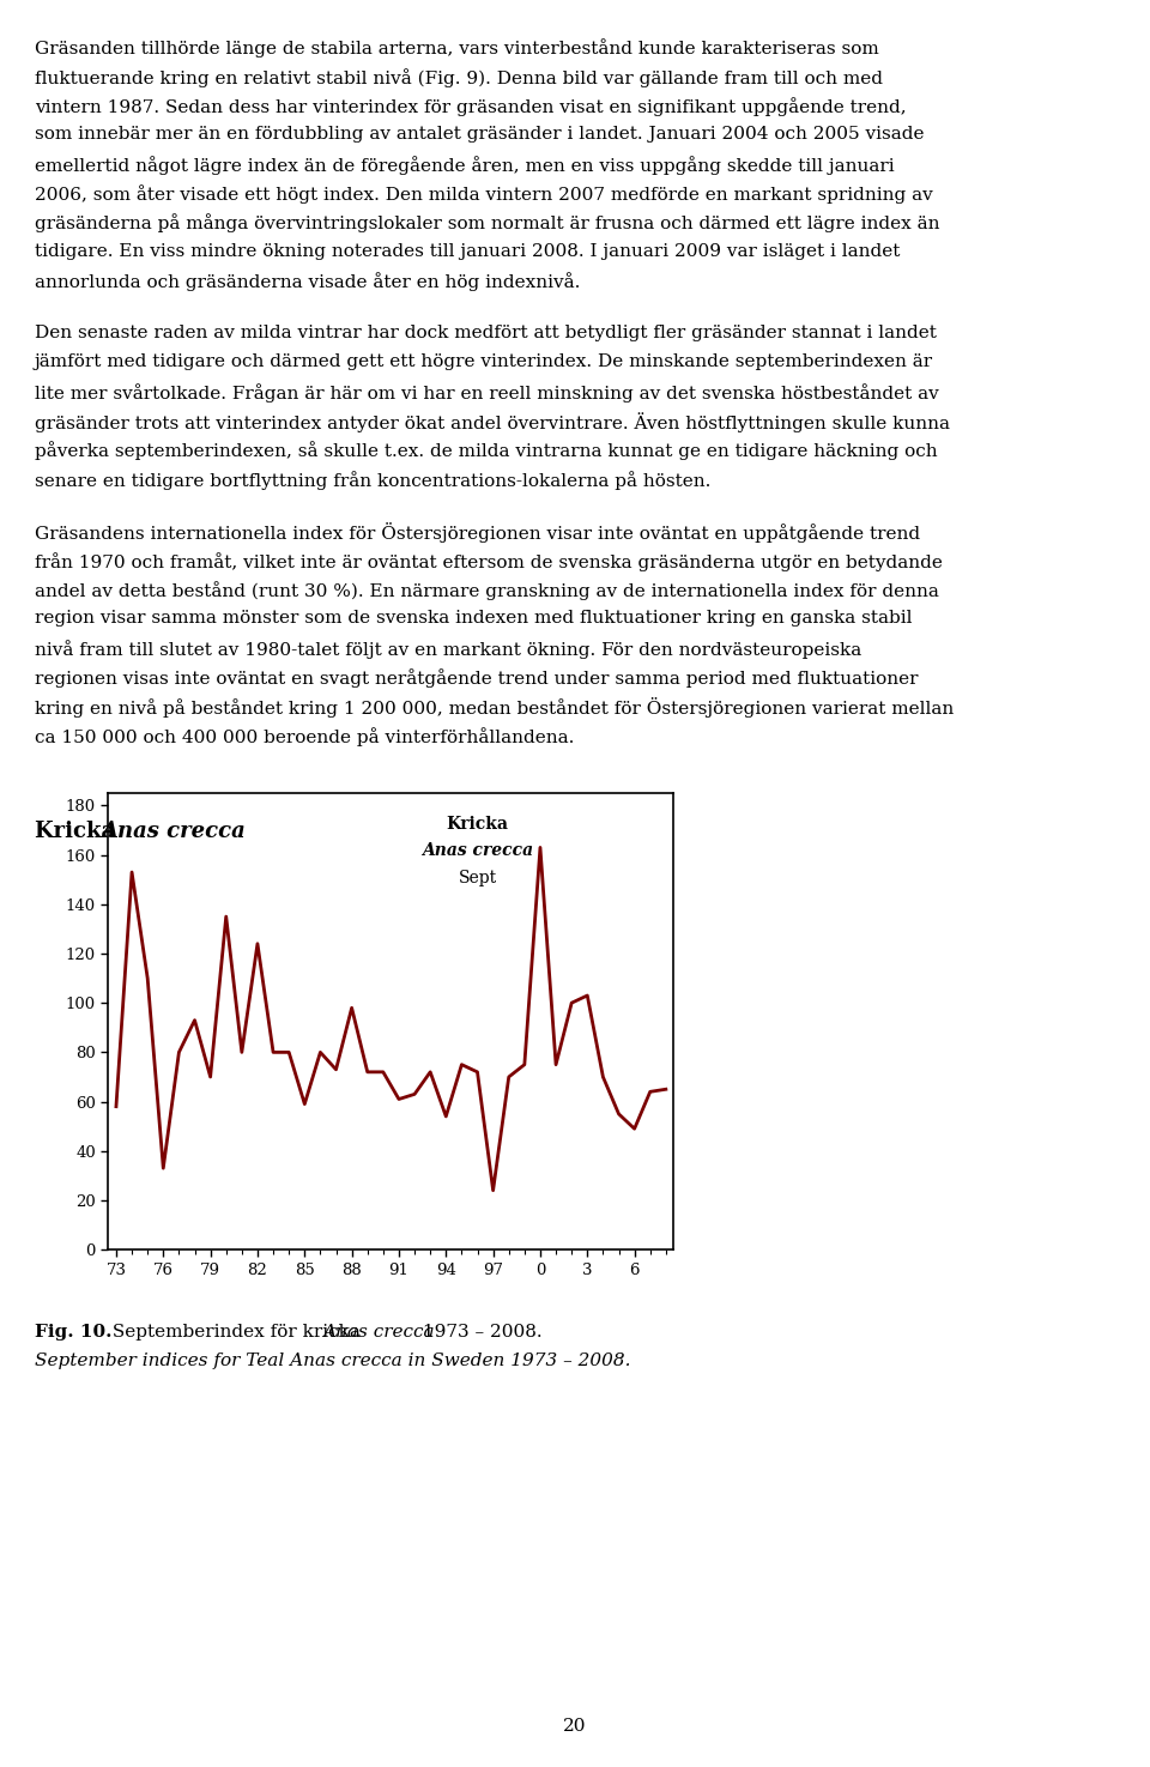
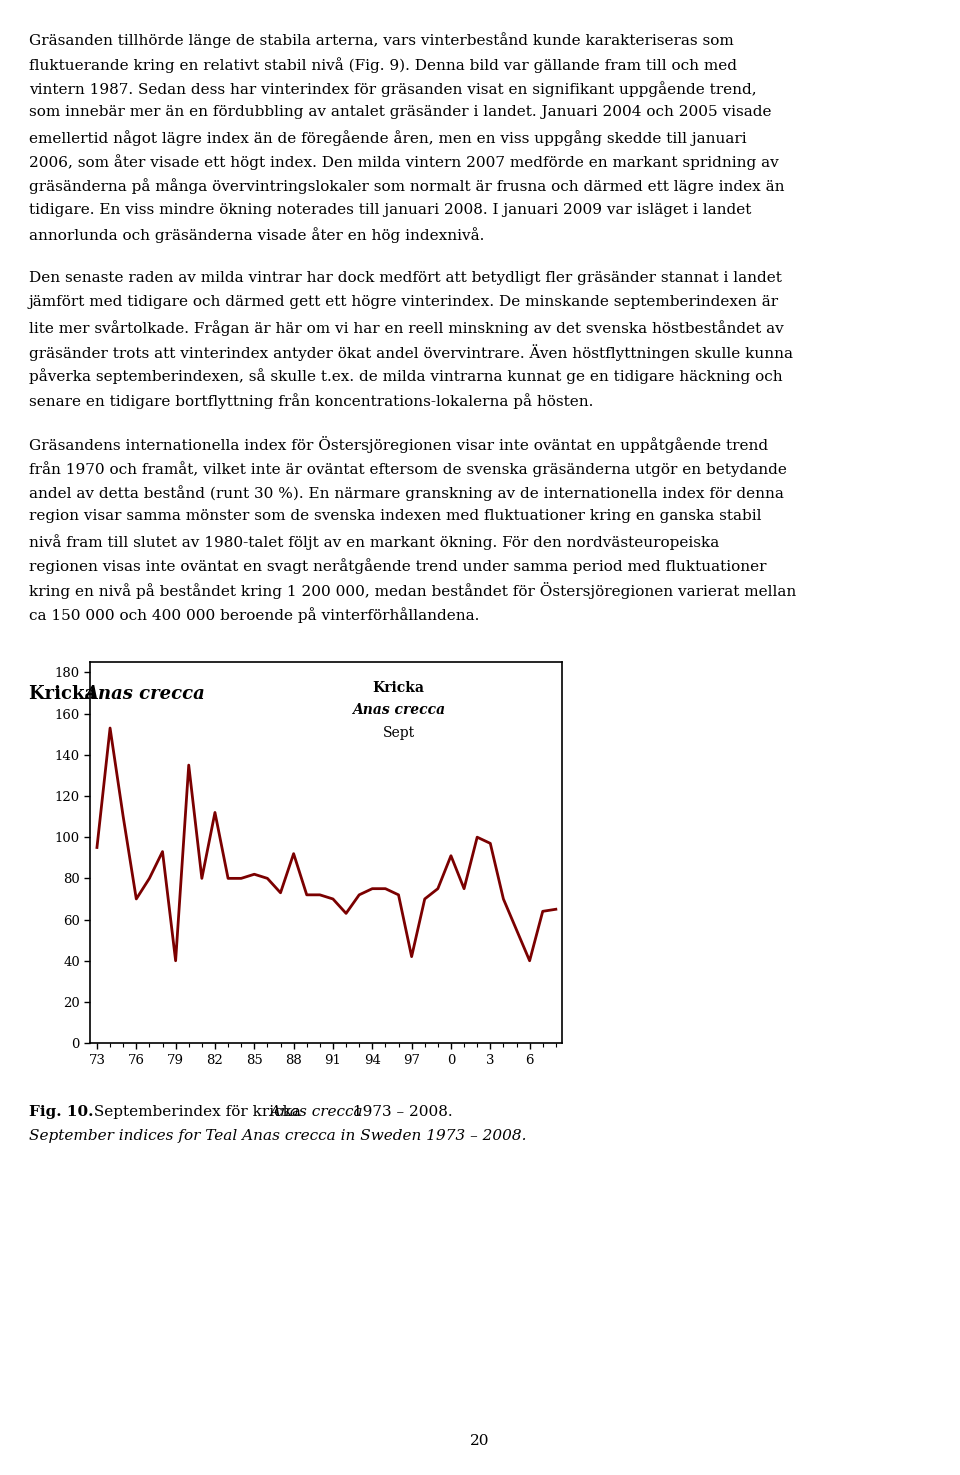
73: 58 -> 95
76: 33 -> 70
79: 70 -> 40
82: 124 -> 112
85: 59 -> 82
88: 98 -> 92
91: 61 -> 70
94: 54 -> 75
97: 24 -> 42
0: 163 -> 91
3: 103 -> 97
6: 49 -> 40
